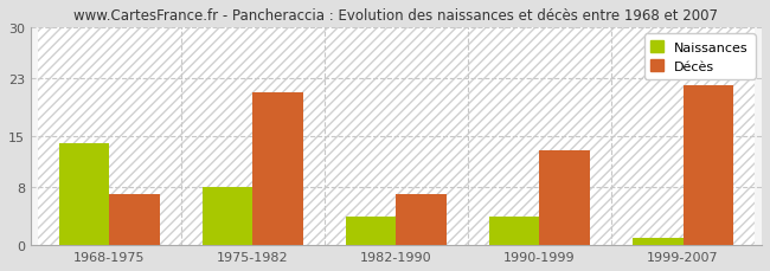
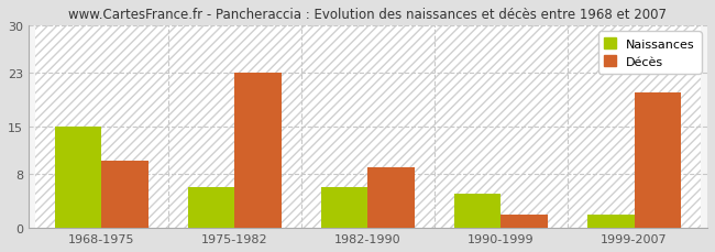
Naissances/1968-1975: 14 -> 15
Décès/1968-1975: 7 -> 10
Naissances/1975-1982: 8 -> 6
Décès/1975-1982: 21 -> 23
Naissances/1982-1990: 4 -> 6
Décès/1982-1990: 7 -> 9
Naissances/1990-1999: 4 -> 5
Décès/1990-1999: 13 -> 2
Naissances/1999-2007: 1 -> 2
Décès/1999-2007: 22 -> 20
